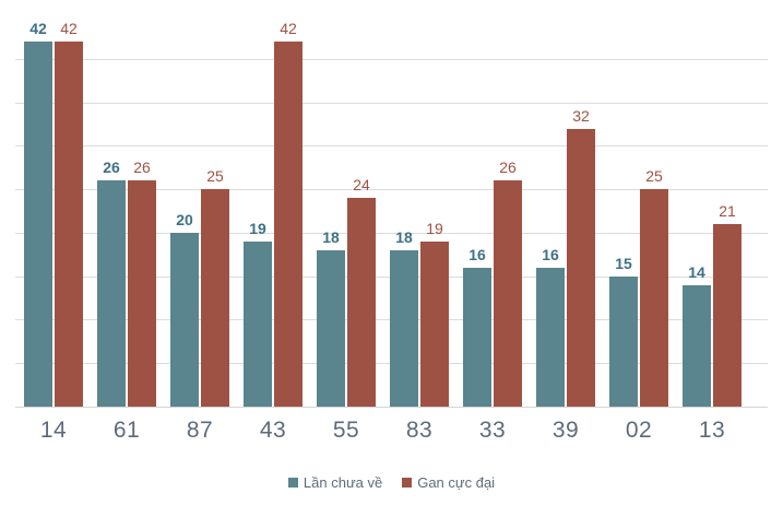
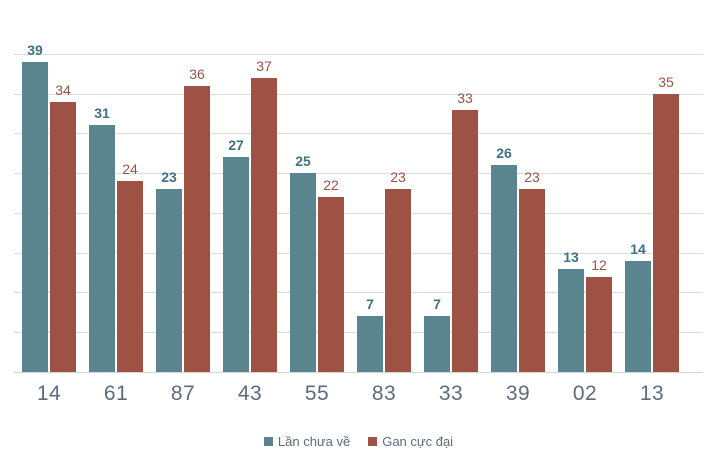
Lần chưa về/14: 42 -> 39
Gan cực đại/14: 42 -> 34
Lần chưa về/61: 26 -> 31
Gan cực đại/61: 26 -> 24
Lần chưa về/87: 20 -> 23
Gan cực đại/87: 25 -> 36
Lần chưa về/43: 19 -> 27
Gan cực đại/43: 42 -> 37
Lần chưa về/55: 18 -> 25
Gan cực đại/55: 24 -> 22
Lần chưa về/83: 18 -> 7
Gan cực đại/83: 19 -> 23
Lần chưa về/33: 16 -> 7
Gan cực đại/33: 26 -> 33
Lần chưa về/39: 16 -> 26
Gan cực đại/39: 32 -> 23
Lần chưa về/02: 15 -> 13
Gan cực đại/02: 25 -> 12
Gan cực đại/13: 21 -> 35
